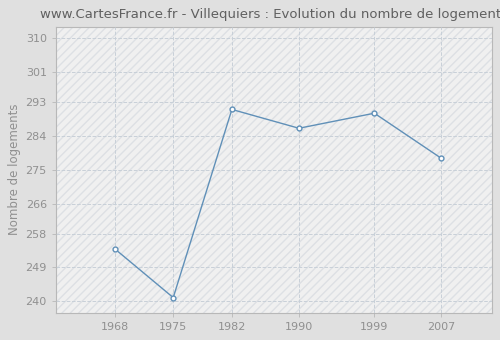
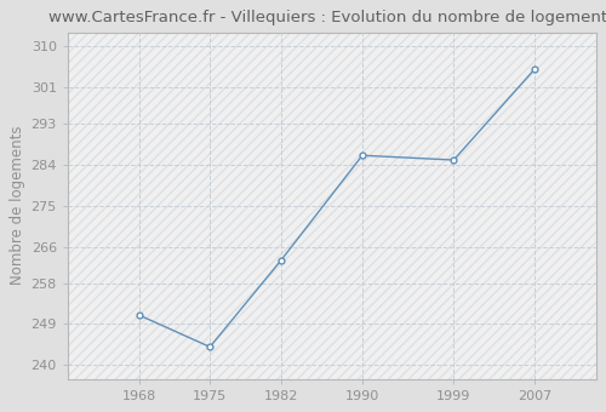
1968: 254 -> 251
1975: 241 -> 244
1982: 291 -> 263
1999: 290 -> 285
2007: 278 -> 305
